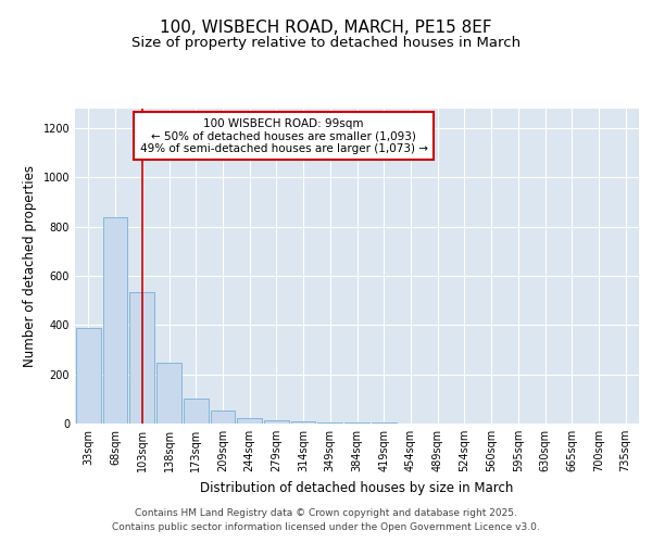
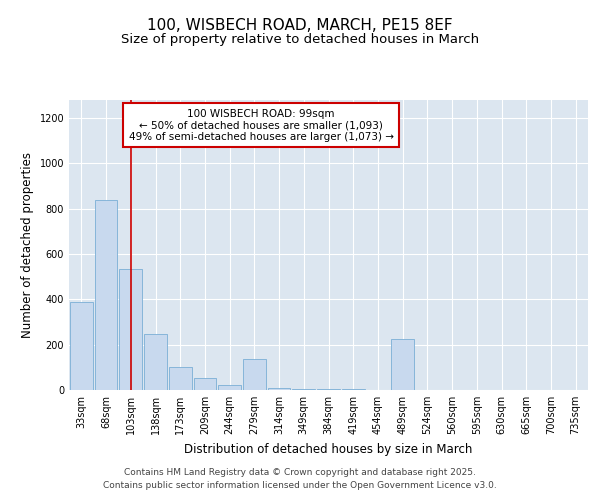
279sqm: 15 -> 135
489sqm: 2 -> 225
